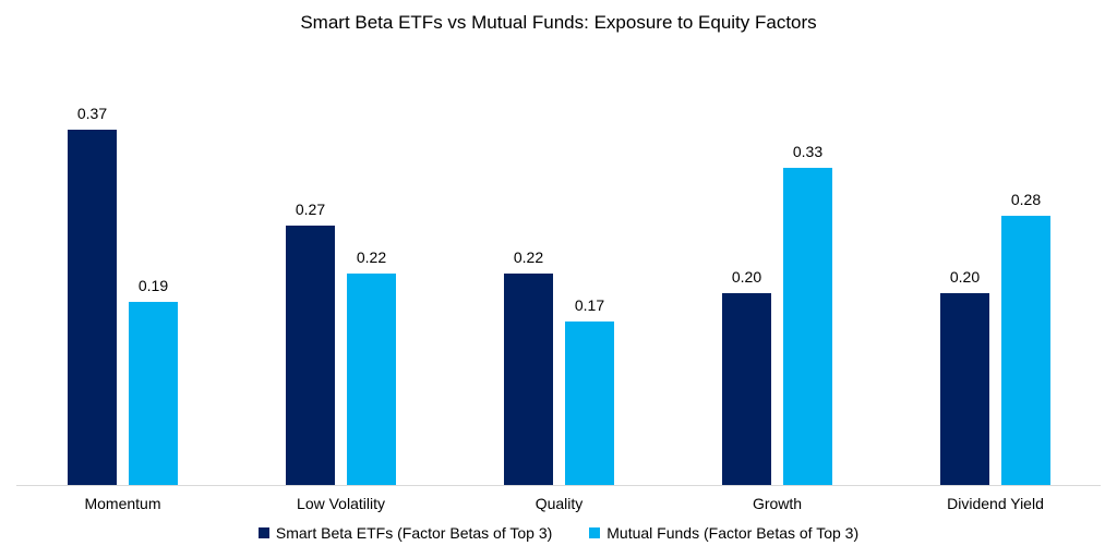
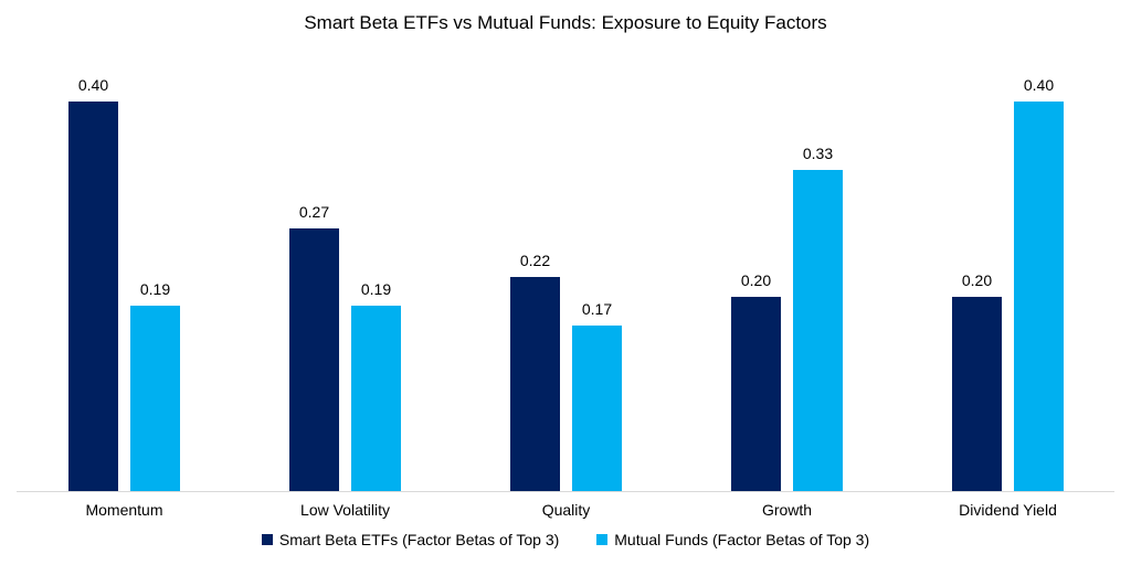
Smart Beta ETFs (Factor Betas of Top 3)/Momentum: 0.37 -> 0.40
Mutual Funds (Factor Betas of Top 3)/Low Volatility: 0.22 -> 0.19
Mutual Funds (Factor Betas of Top 3)/Dividend Yield: 0.28 -> 0.40
